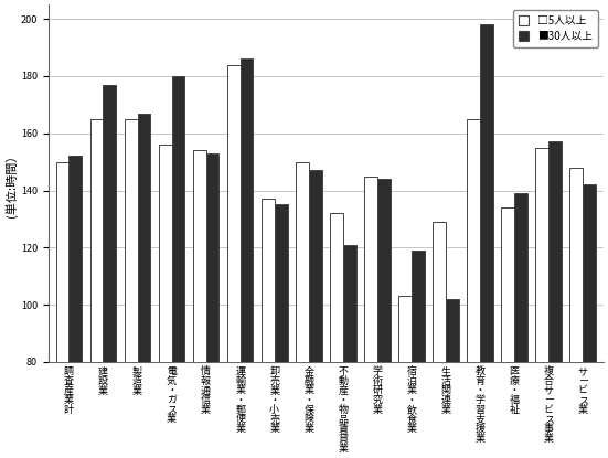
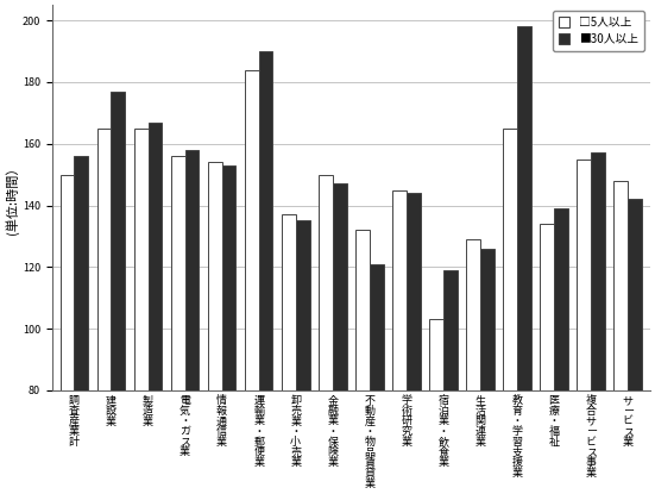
■30人以上/調 査 産 業 計: 152 -> 156
■30人以上/電 気 ・ ガ ス 業: 180 -> 158
■30人以上/運 輸 業 ・ 郵 便 業: 186 -> 190
■30人以上/生 活 関 連 業: 102 -> 126
